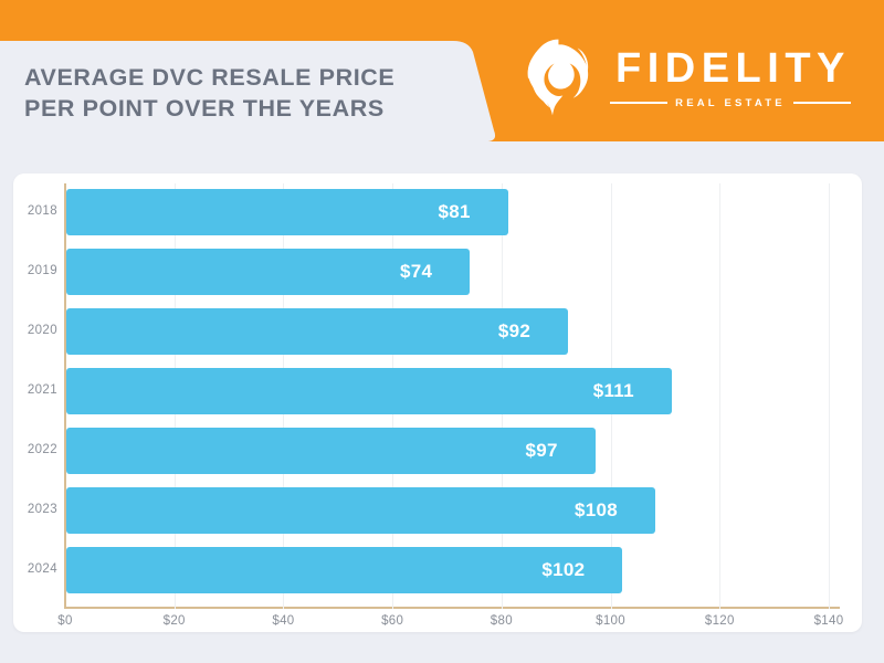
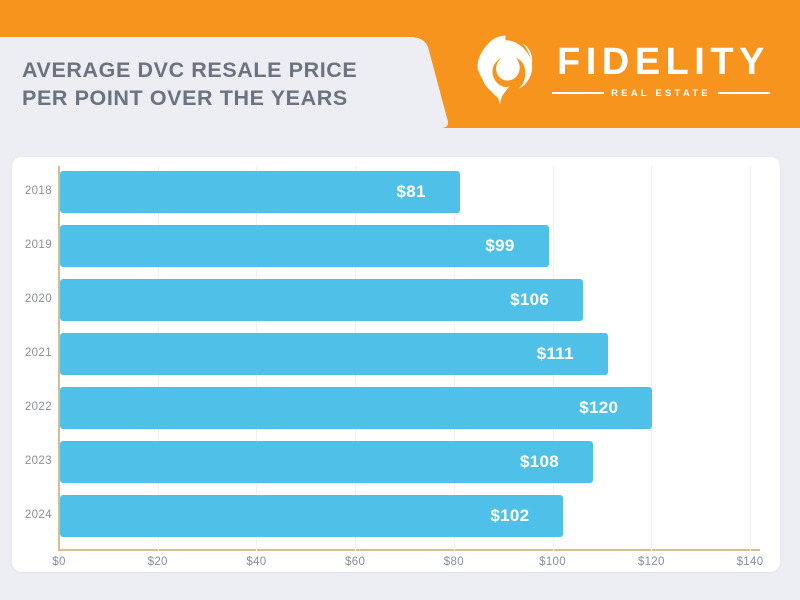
2019: $74 -> $99
2020: $92 -> $106
2022: $97 -> $120
